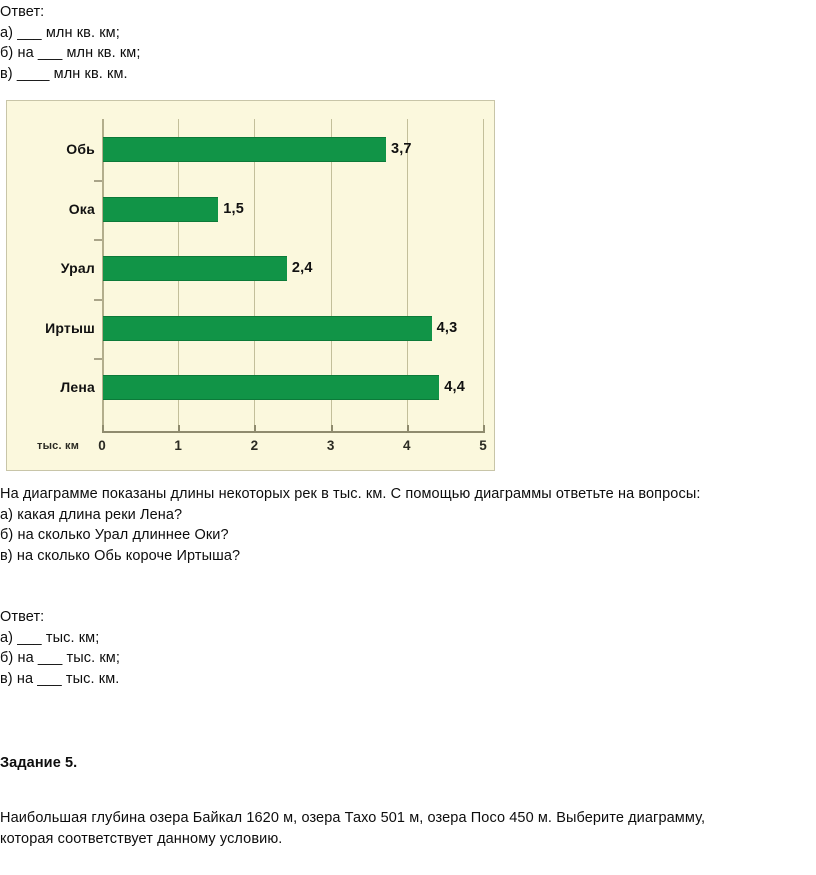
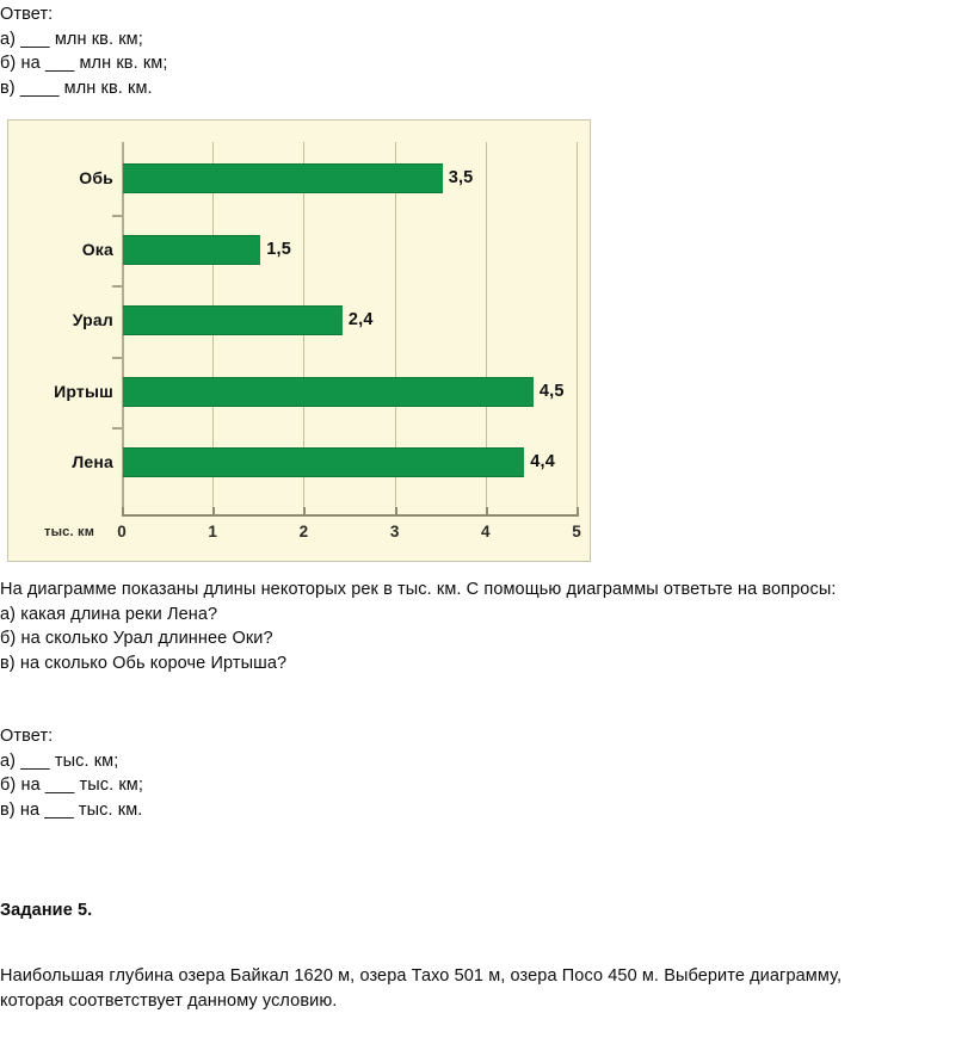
Обь: 3,7 -> 3,5
Иртыш: 4,3 -> 4,5
